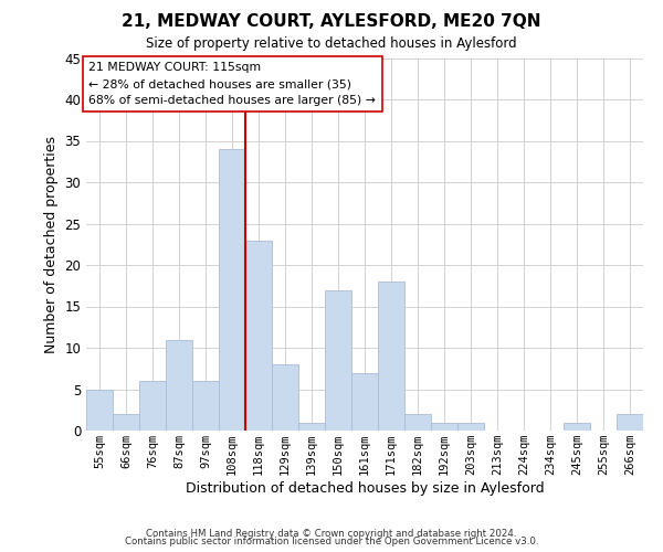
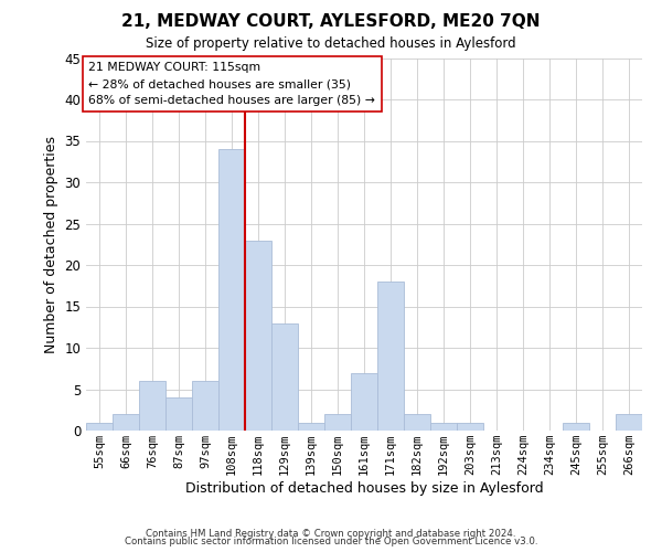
55sqm: 5 -> 1
87sqm: 11 -> 4
129sqm: 8 -> 13
150sqm: 17 -> 2
